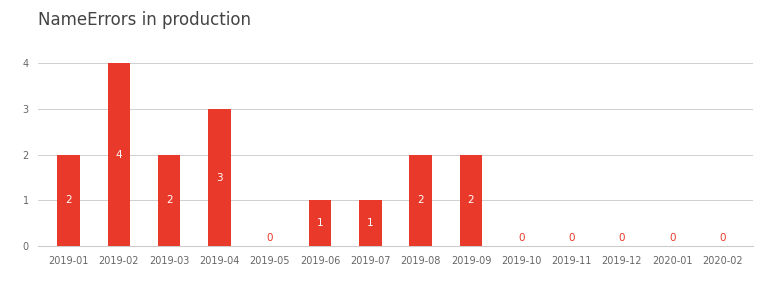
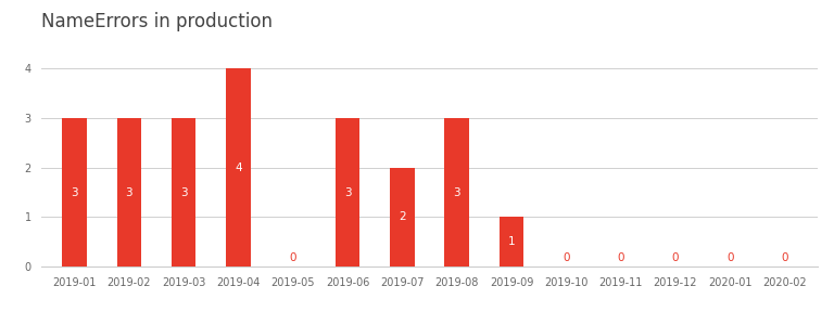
2019-01: 2 -> 3
2019-02: 4 -> 3
2019-03: 2 -> 3
2019-04: 3 -> 4
2019-06: 1 -> 3
2019-07: 1 -> 2
2019-08: 2 -> 3
2019-09: 2 -> 1
